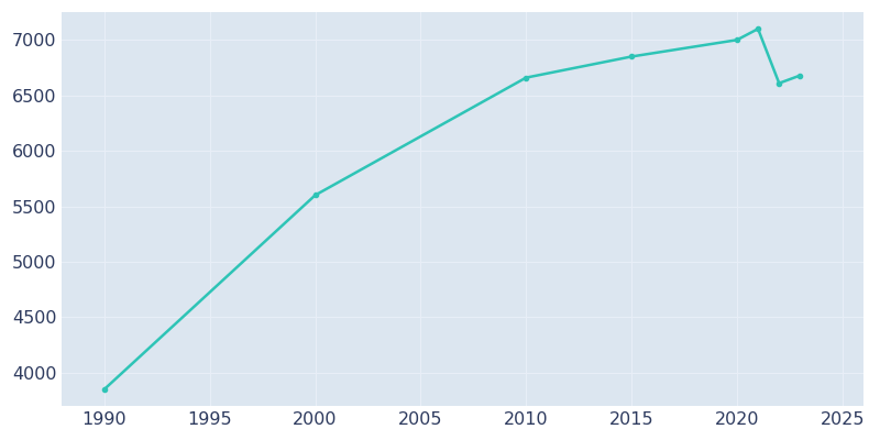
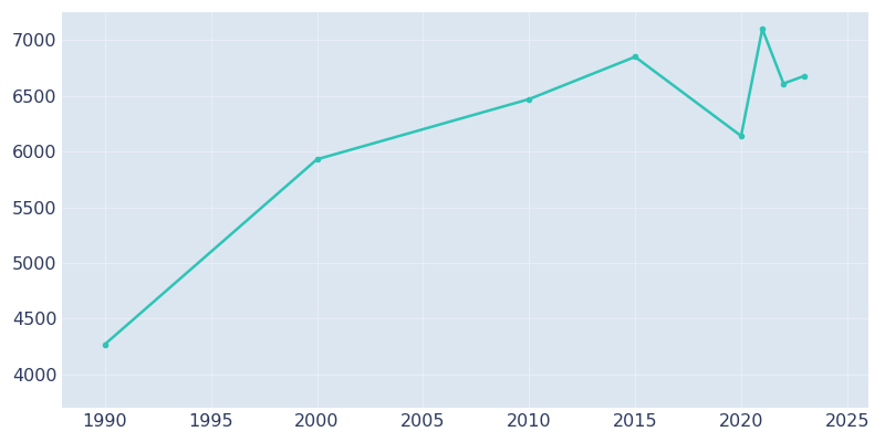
1990: 3850 -> 4270
2000: 5600 -> 5930
2010: 6660 -> 6470
2020: 7000 -> 6140
